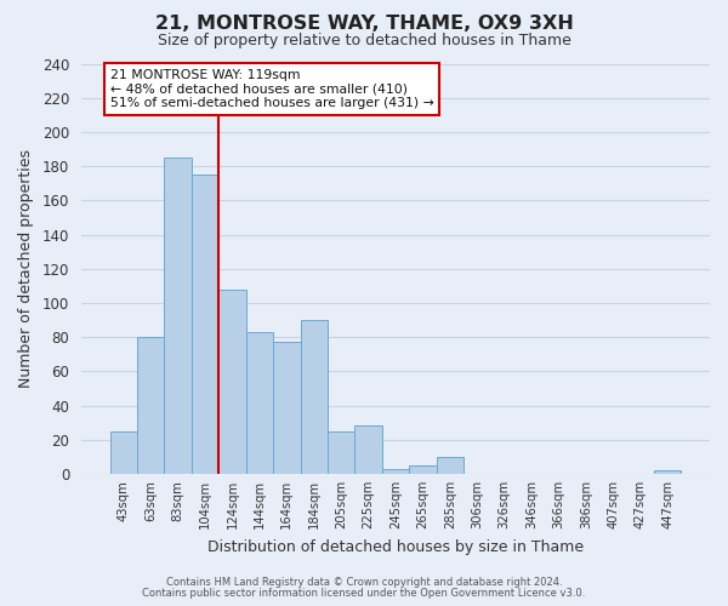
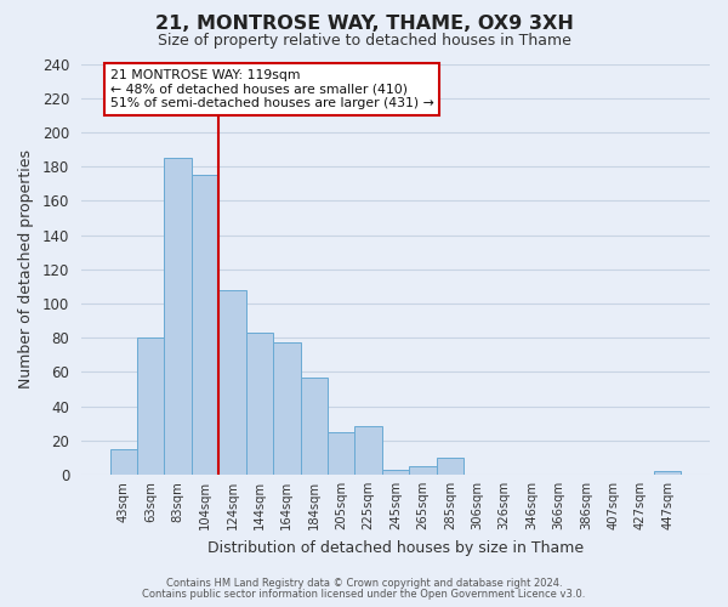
43sqm: 25 -> 15
184sqm: 90 -> 57
